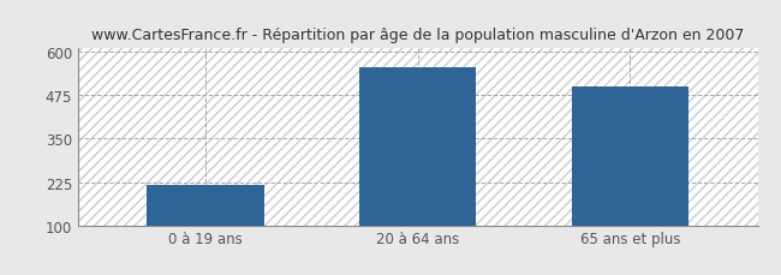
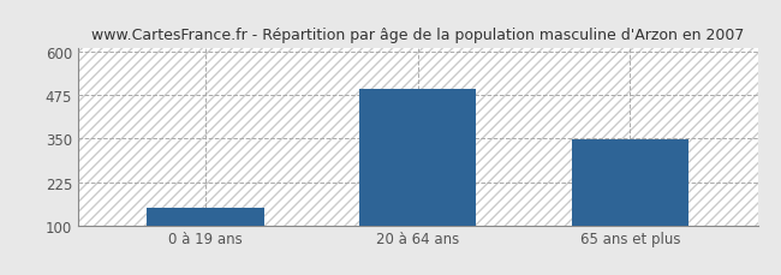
0 à 19 ans: 215 -> 152
20 à 64 ans: 555 -> 493
65 ans et plus: 500 -> 348
